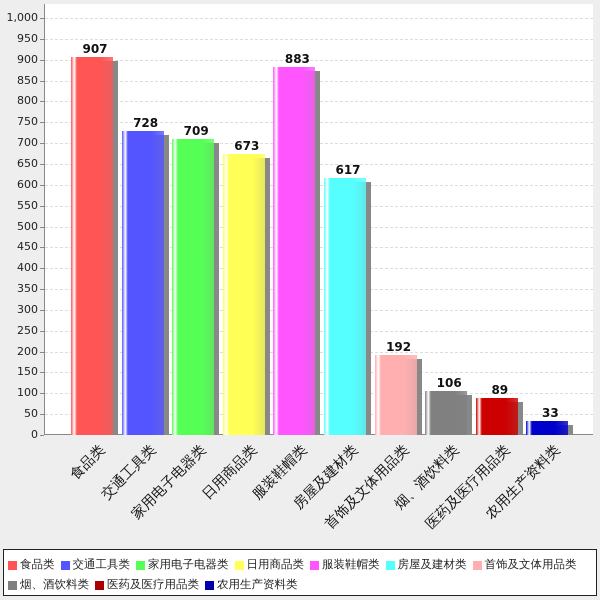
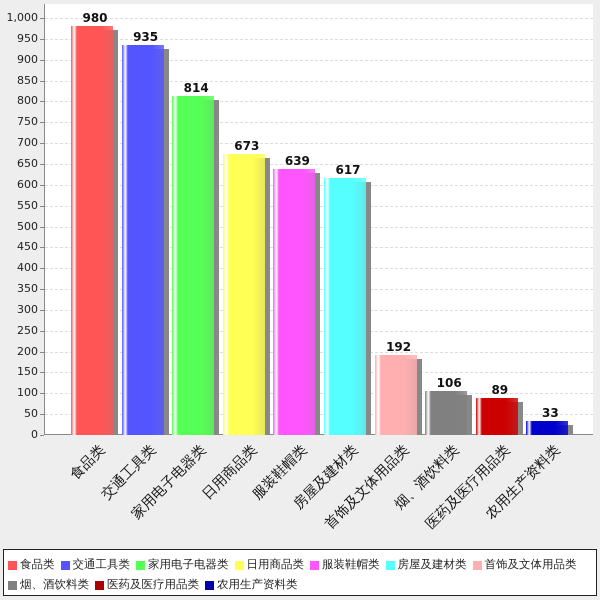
食品类: 907 -> 980
交通工具类: 728 -> 935
家用电子电器类: 709 -> 814
服装鞋帽类: 883 -> 639
